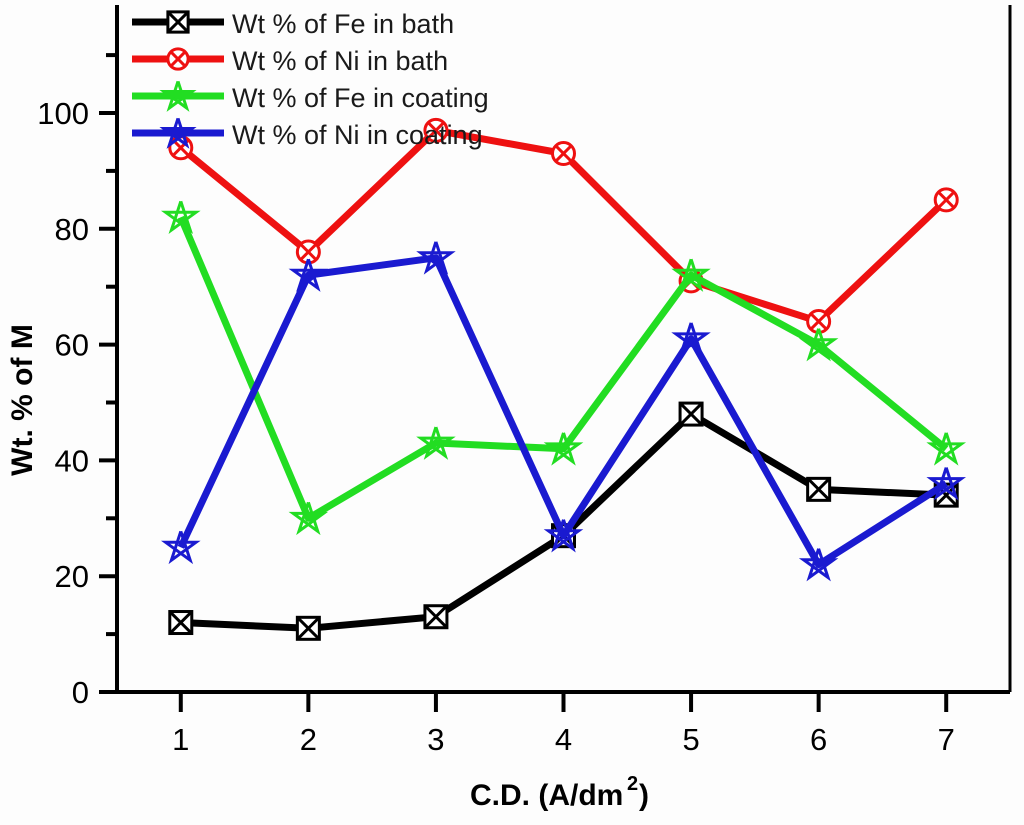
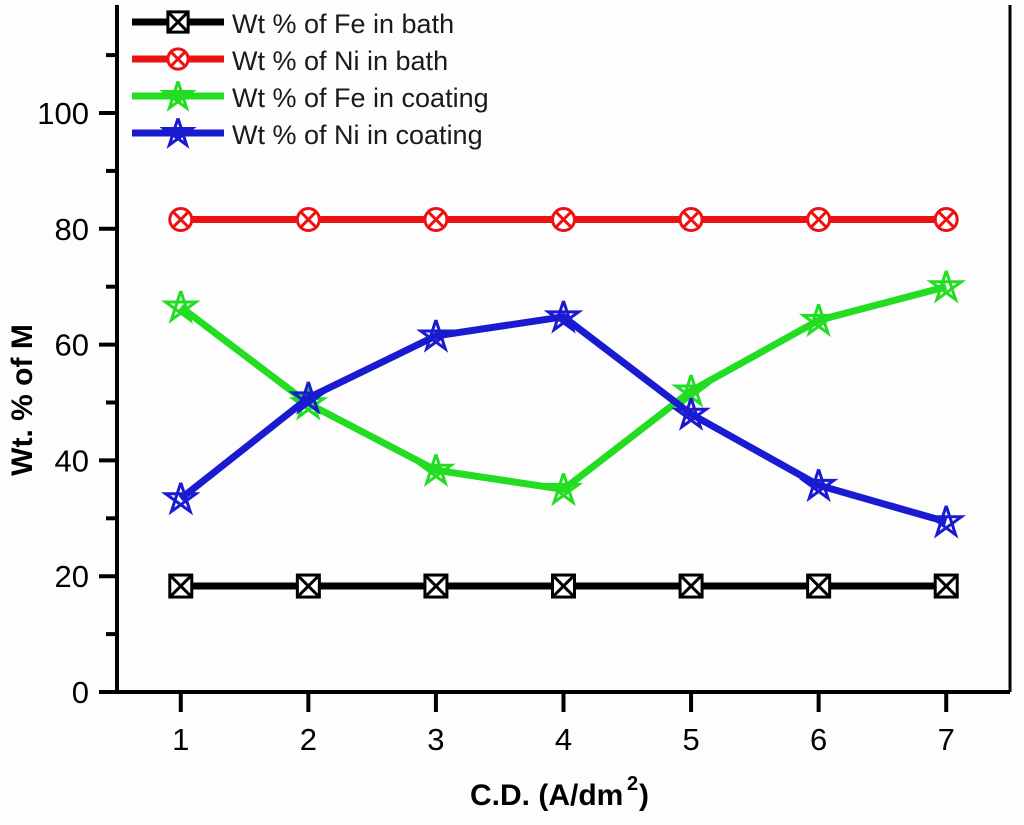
Wt % of Fe in bath/1: 12 -> 18
Wt % of Ni in bath/1: 94 -> 82
Wt % of Fe in coating/1: 82 -> 66
Wt % of Ni in coating/1: 25 -> 33
Wt % of Fe in bath/2: 11 -> 18
Wt % of Ni in bath/2: 76 -> 82
Wt % of Fe in coating/2: 30 -> 50
Wt % of Ni in coating/2: 72 -> 51
Wt % of Fe in bath/3: 13 -> 18
Wt % of Ni in bath/3: 97 -> 82
Wt % of Fe in coating/3: 43 -> 38
Wt % of Ni in coating/3: 75 -> 62
Wt % of Fe in bath/4: 27 -> 18
Wt % of Ni in bath/4: 93 -> 82
Wt % of Fe in coating/4: 42 -> 35
Wt % of Ni in coating/4: 27 -> 65
Wt % of Fe in bath/5: 48 -> 18
Wt % of Ni in bath/5: 71 -> 82
Wt % of Fe in coating/5: 72 -> 52
Wt % of Ni in coating/5: 61 -> 48
Wt % of Fe in bath/6: 35 -> 18
Wt % of Ni in bath/6: 64 -> 82
Wt % of Fe in coating/6: 60 -> 64
Wt % of Ni in coating/6: 22 -> 36
Wt % of Fe in bath/7: 34 -> 18
Wt % of Ni in bath/7: 85 -> 82
Wt % of Fe in coating/7: 42 -> 70
Wt % of Ni in coating/7: 36 -> 29
